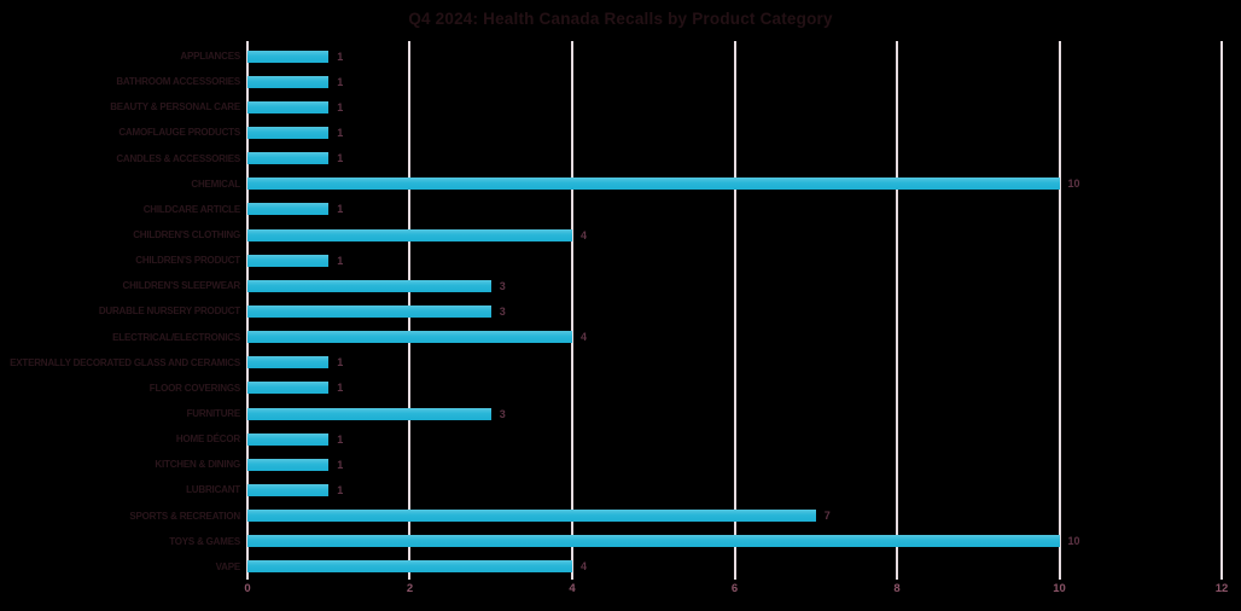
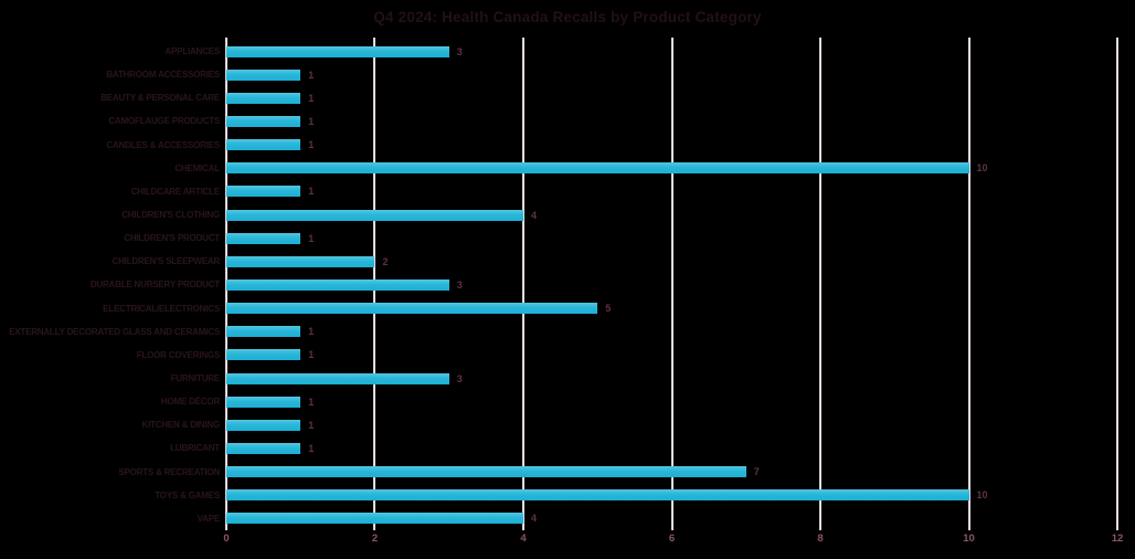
APPLIANCES: 1 -> 3
CHILDREN'S SLEEPWEAR: 3 -> 2
ELECTRICAL/ELECTRONICS: 4 -> 5
